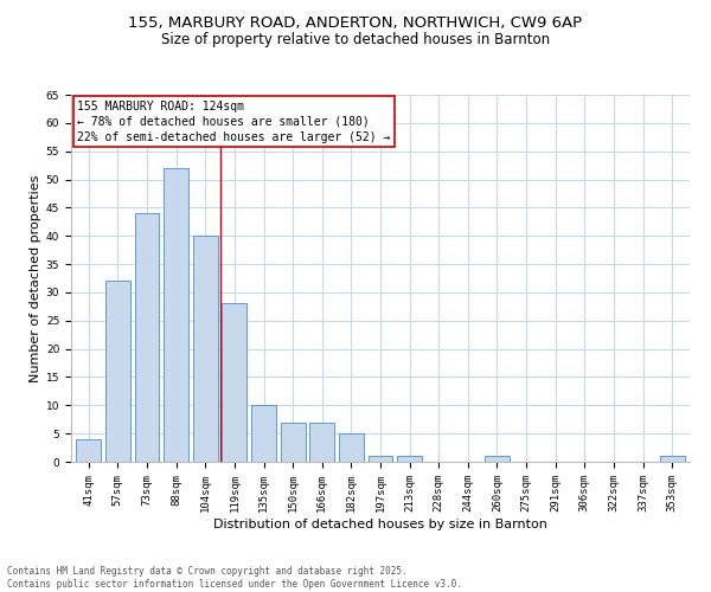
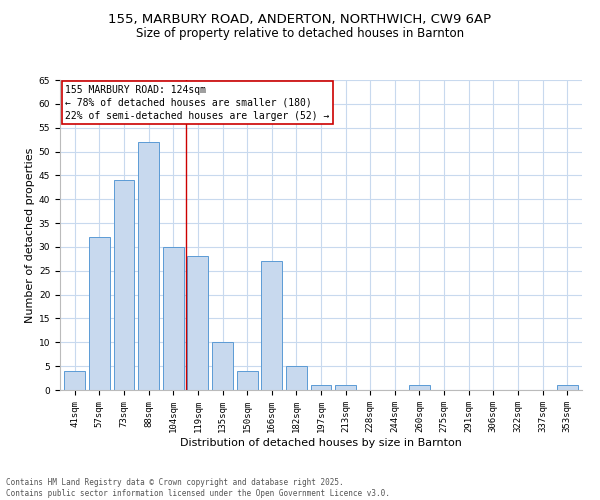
104sqm: 40 -> 30
150sqm: 7 -> 4
166sqm: 7 -> 27
